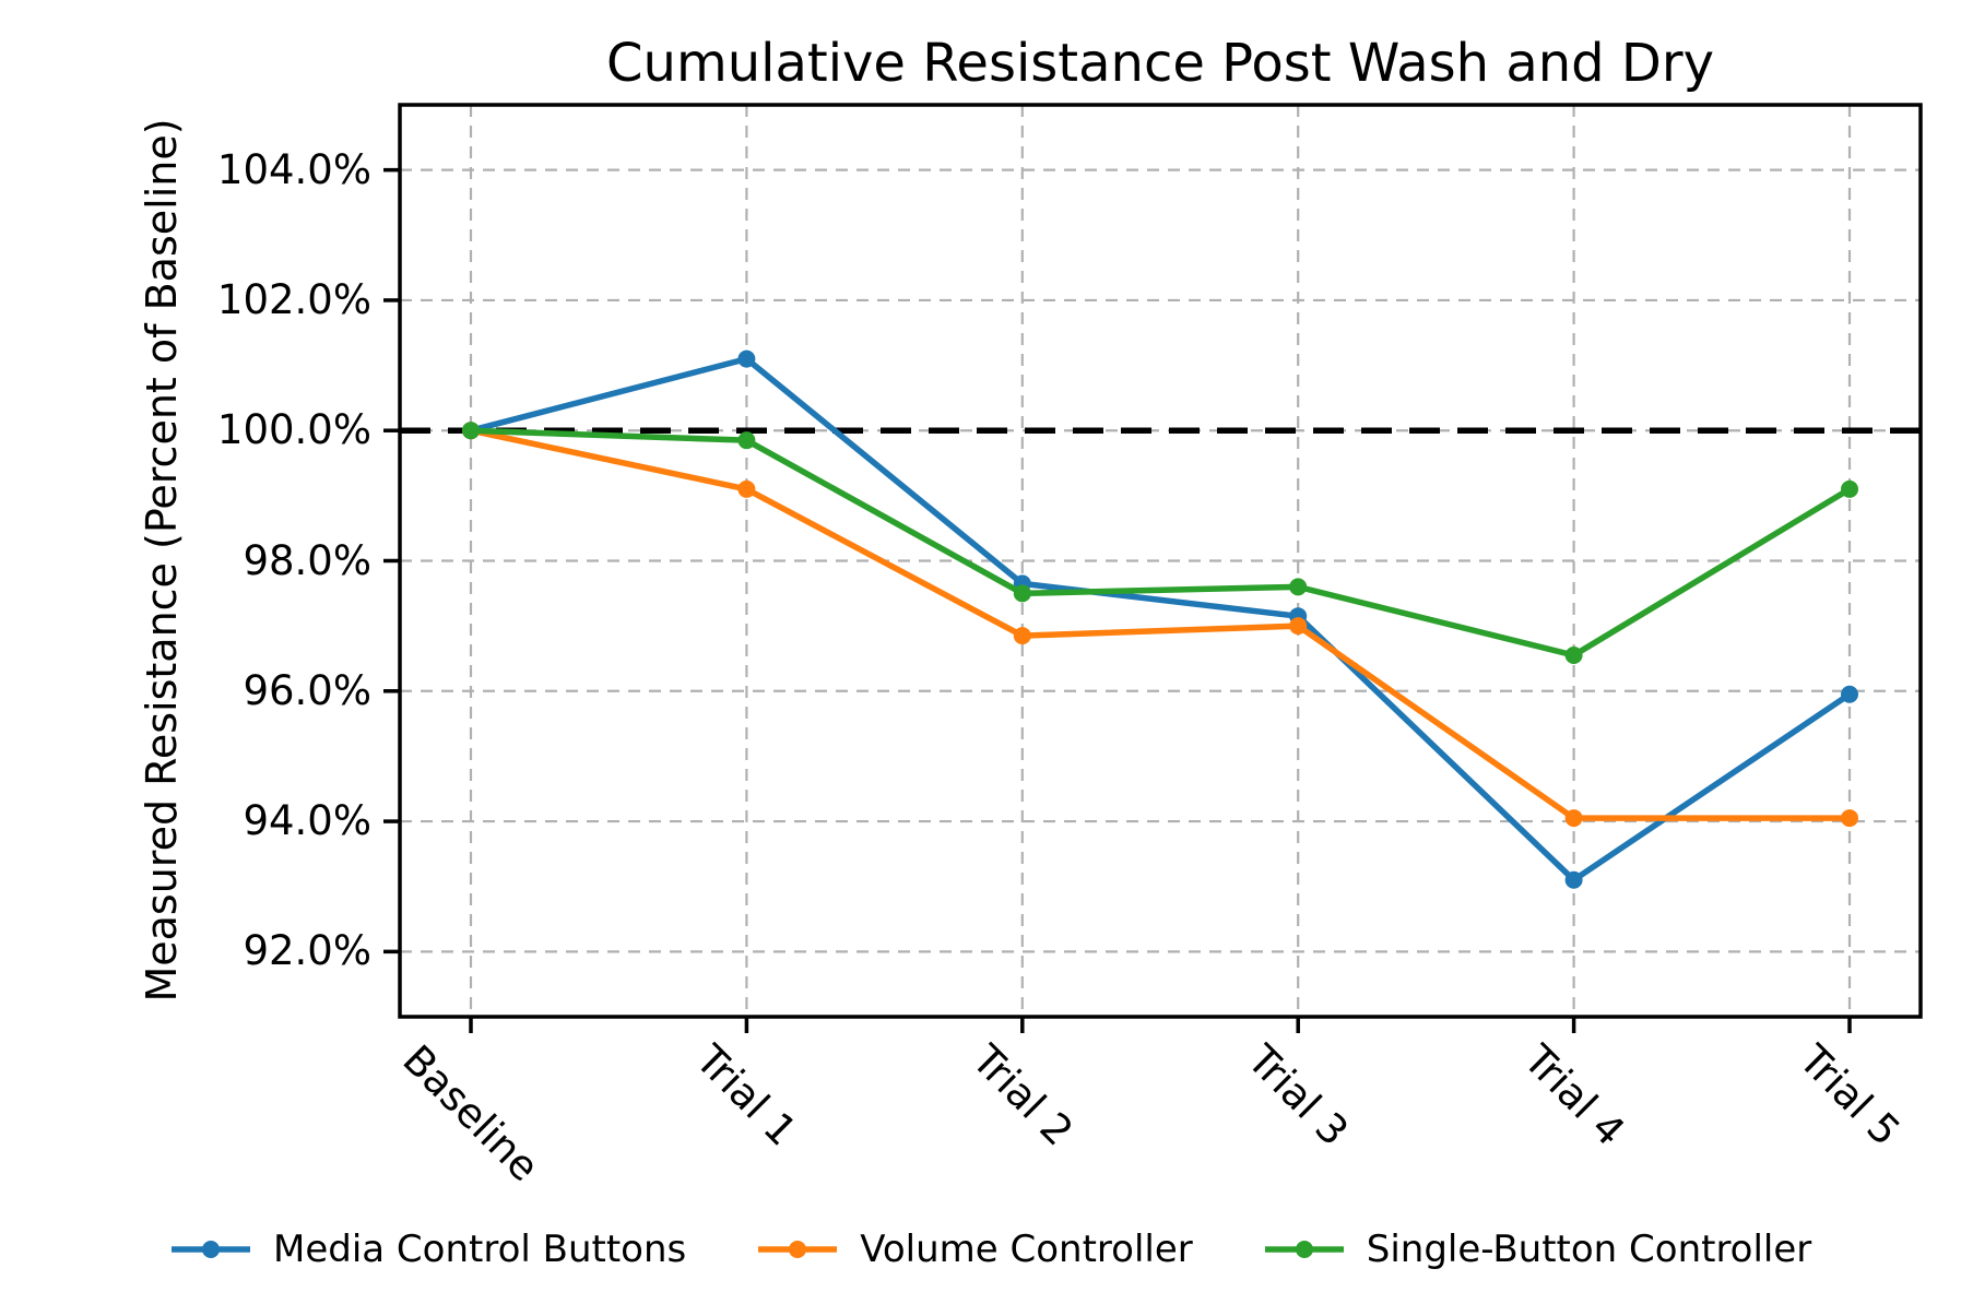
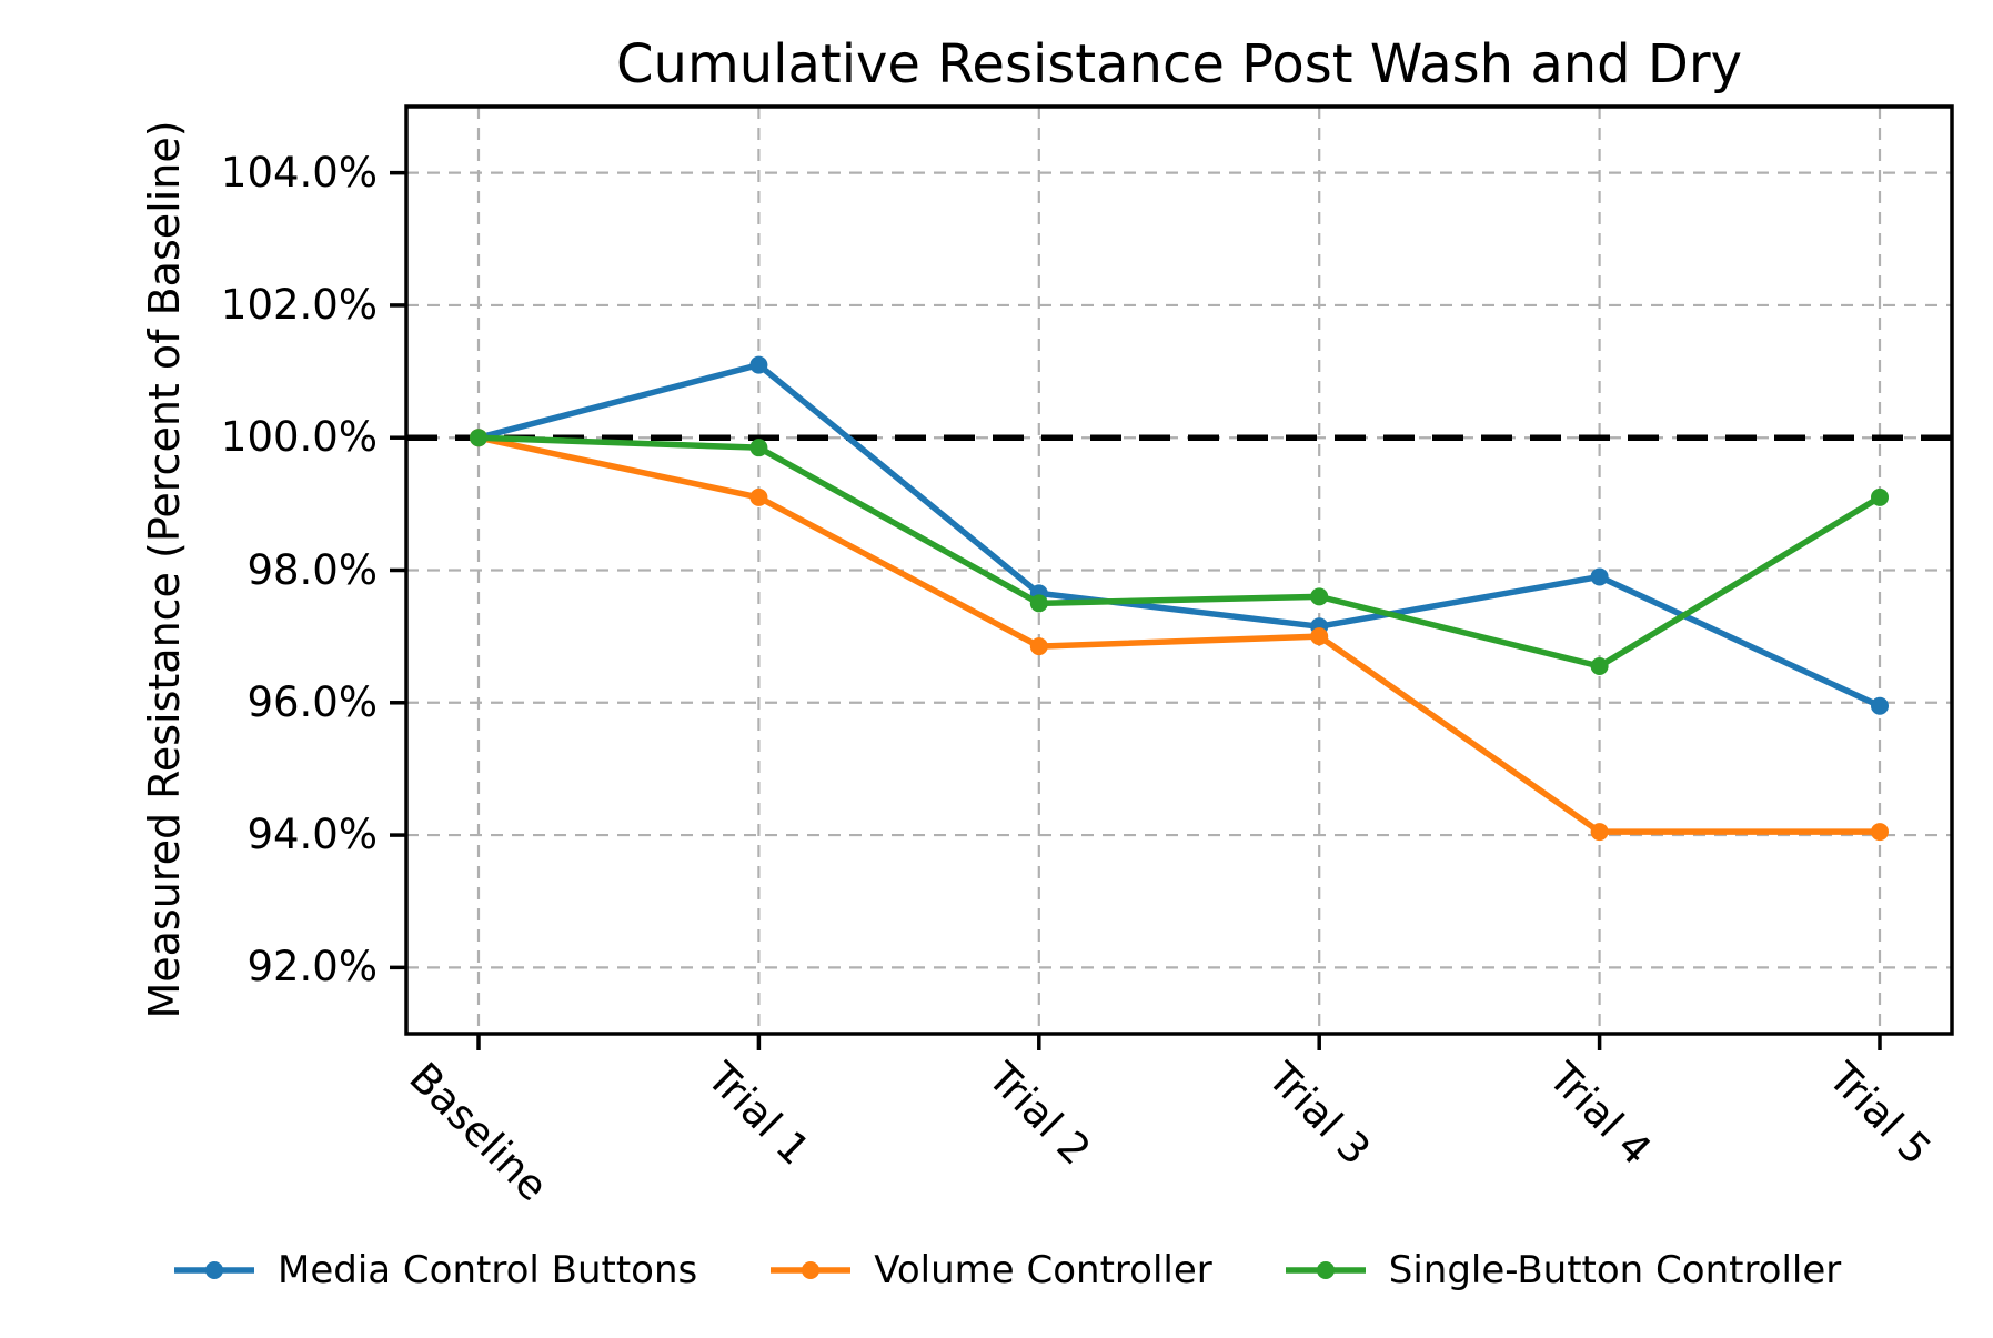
Media Control Buttons/Trial 4: 93.1% -> 97.9%
